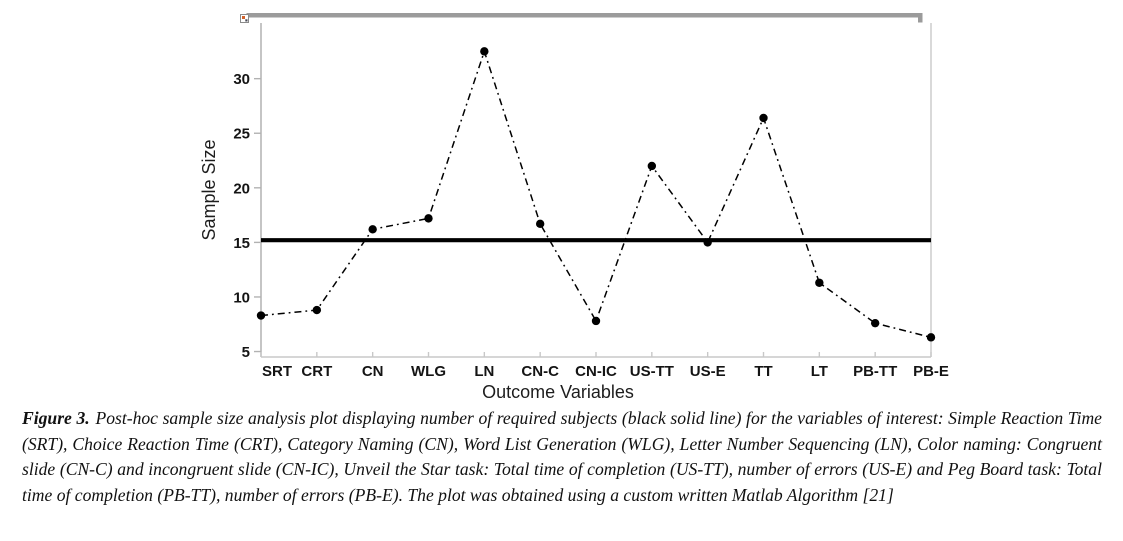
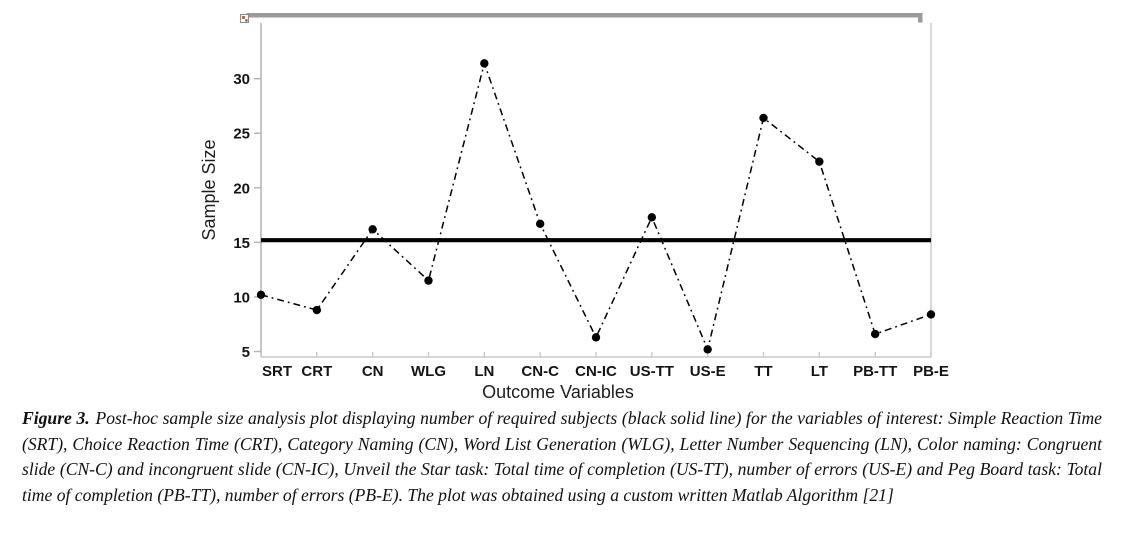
SRT: 8.3 -> 10.2
WLG: 17.2 -> 11.5
LN: 32.5 -> 31.4
CN-IC: 7.8 -> 6.3
US-TT: 22.0 -> 17.3
US-E: 15.0 -> 5.2
LT: 11.3 -> 22.4
PB-TT: 7.6 -> 6.6
PB-E: 6.3 -> 8.4
